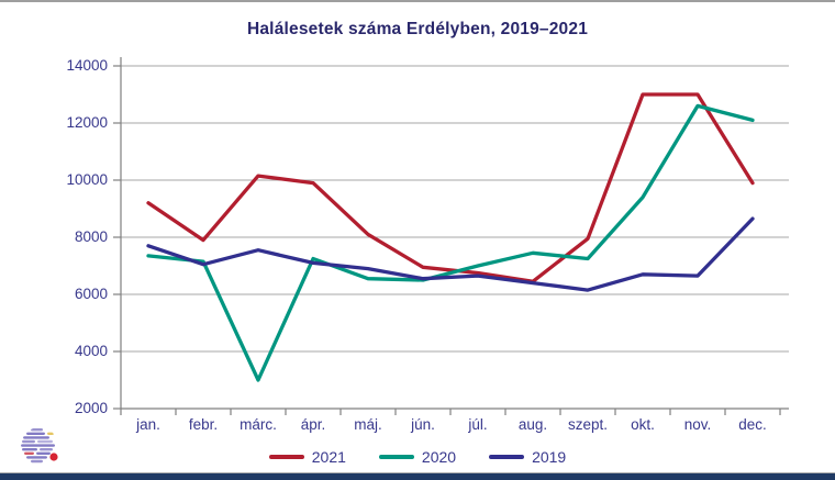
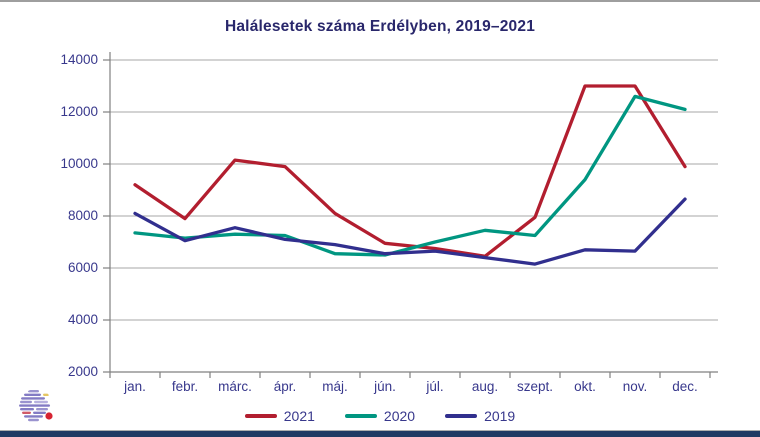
2019/jan.: 7700 -> 8100
2020/márc.: 3000 -> 7300
